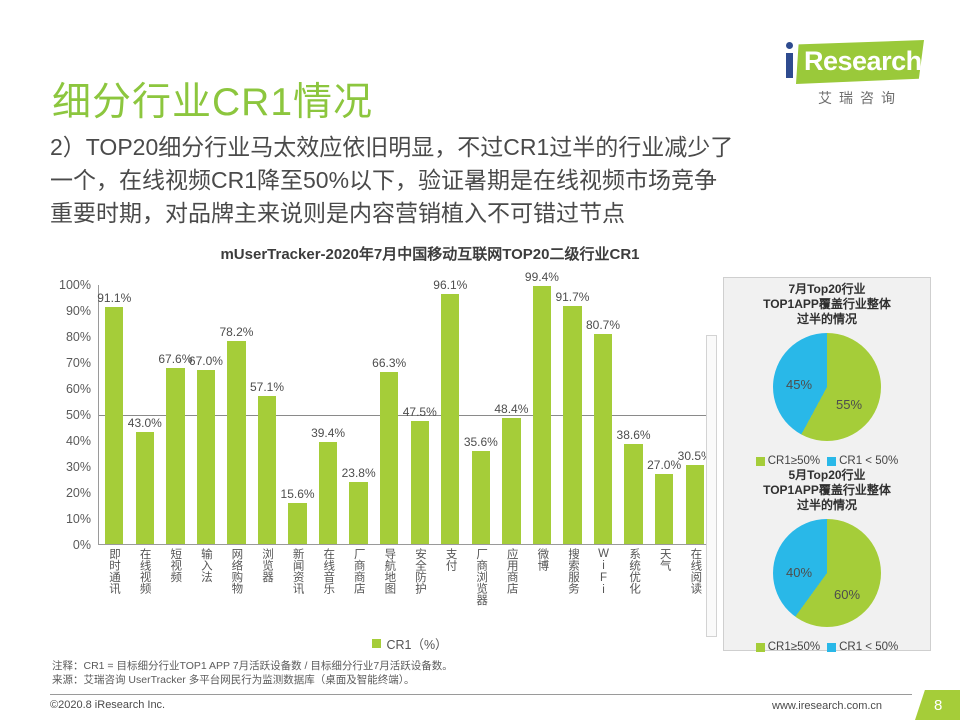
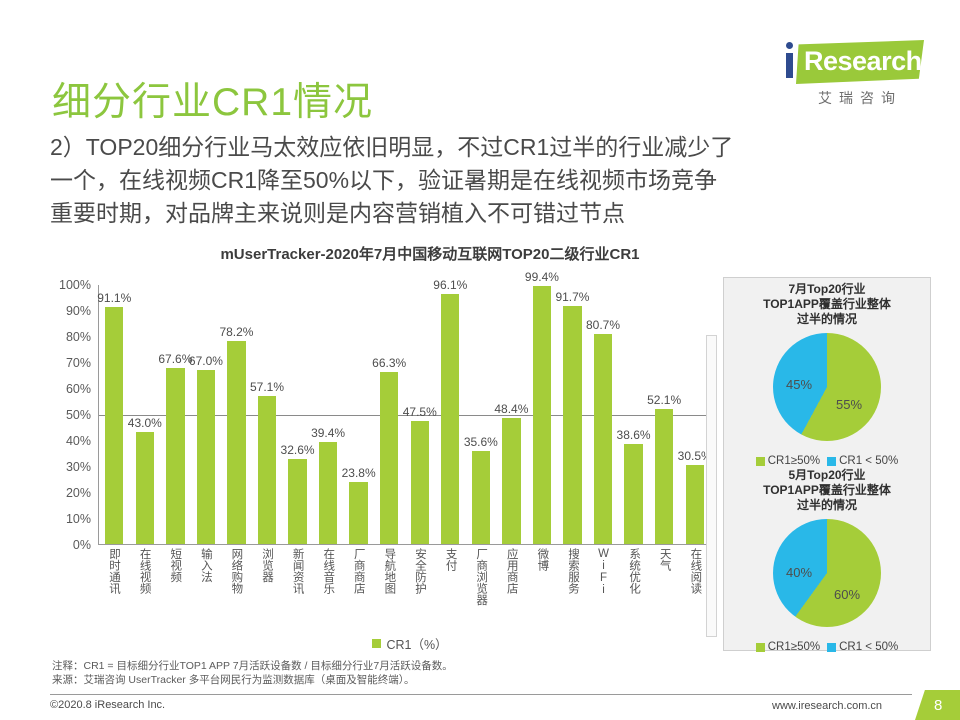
新闻资讯: 15.6% -> 32.6%
天气: 27.0% -> 52.1%
